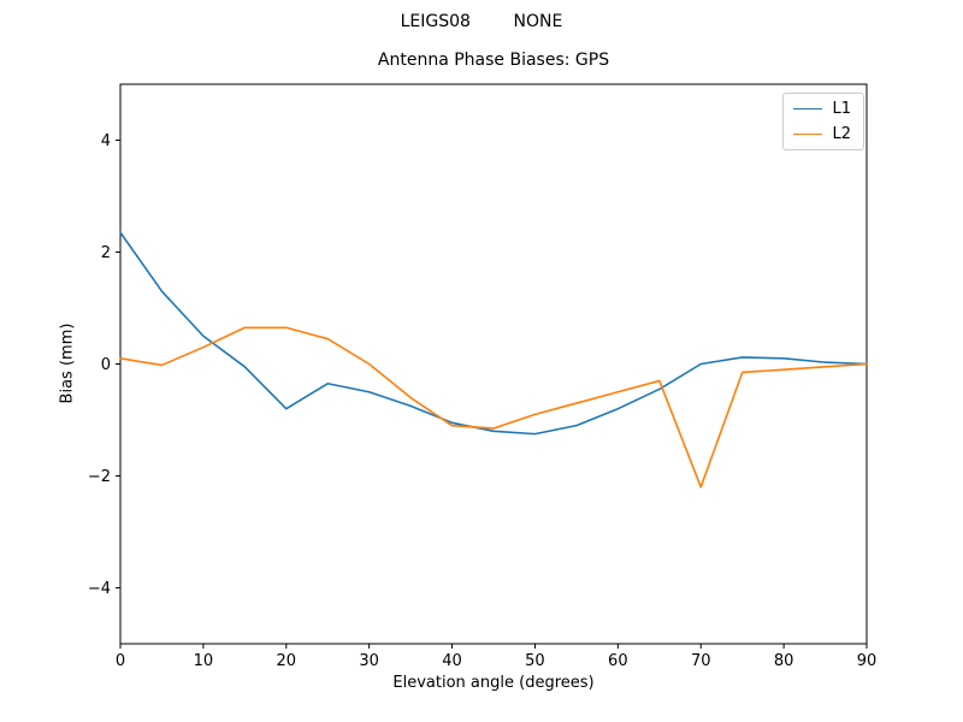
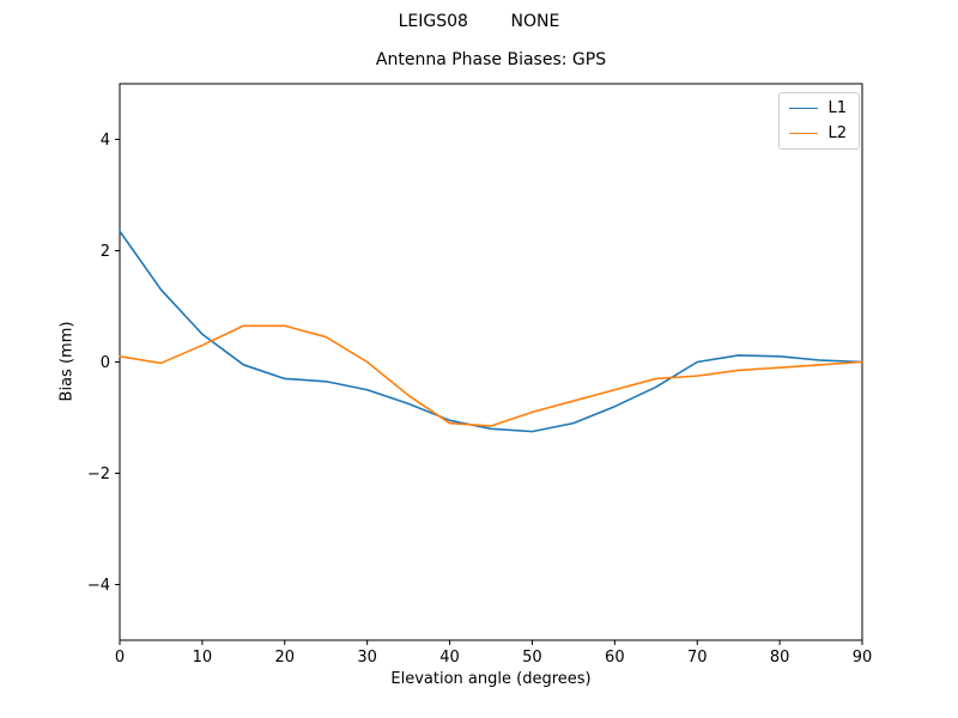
L1/20: -0.8 -> -0.3
L2/70: -2.2 -> -0.2
